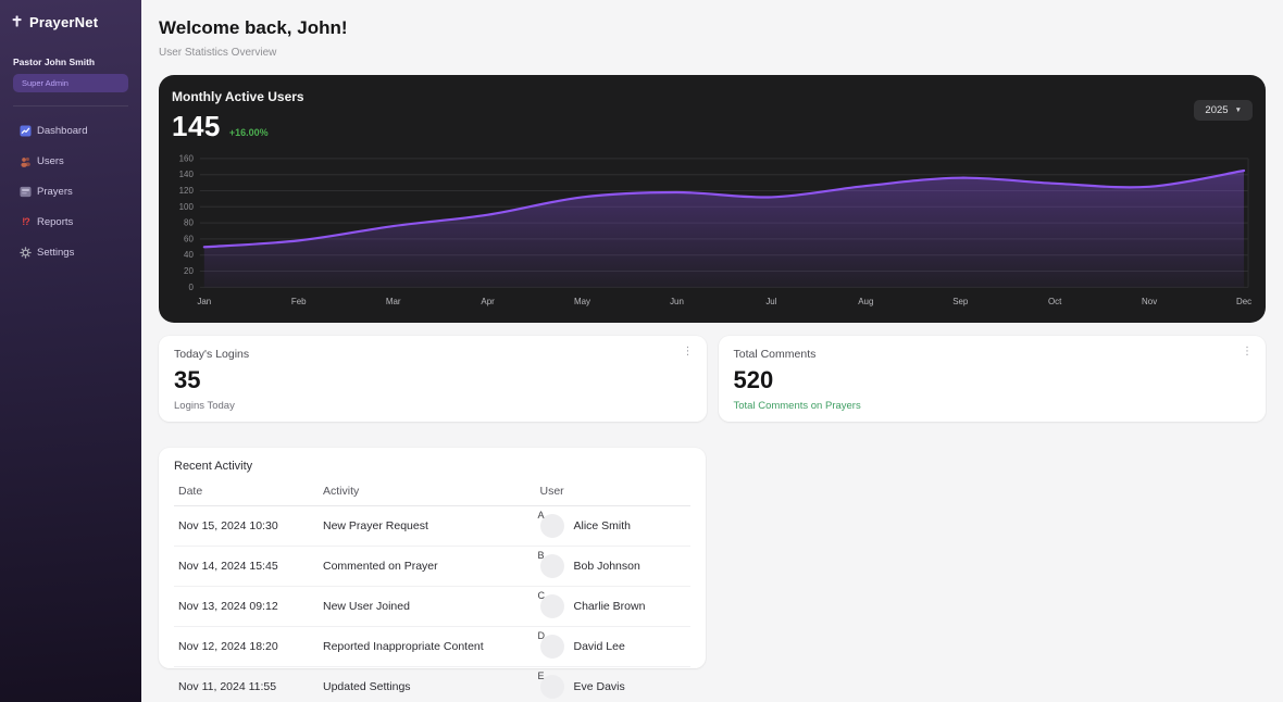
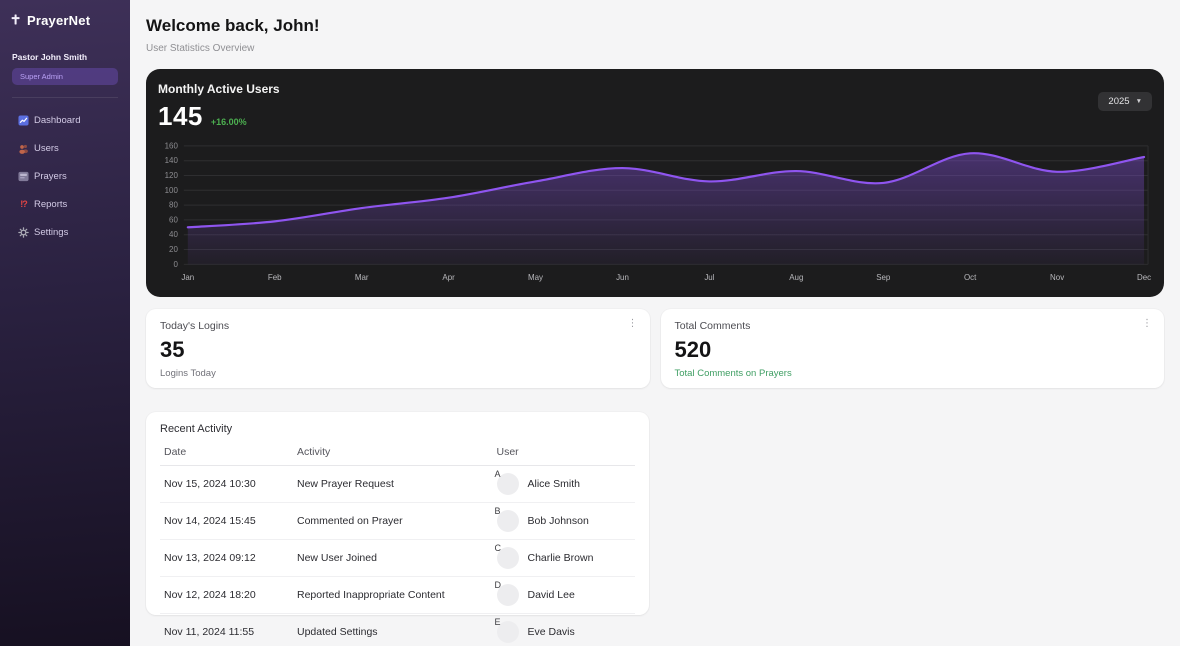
Jun: 120 -> 130
Sep: 140 -> 110
Oct: 130 -> 150
